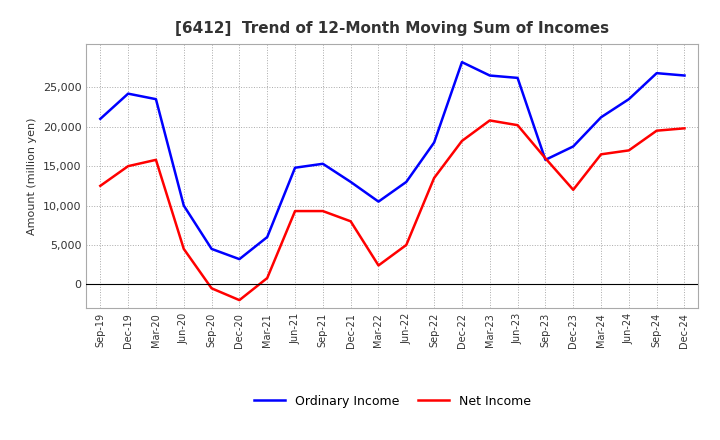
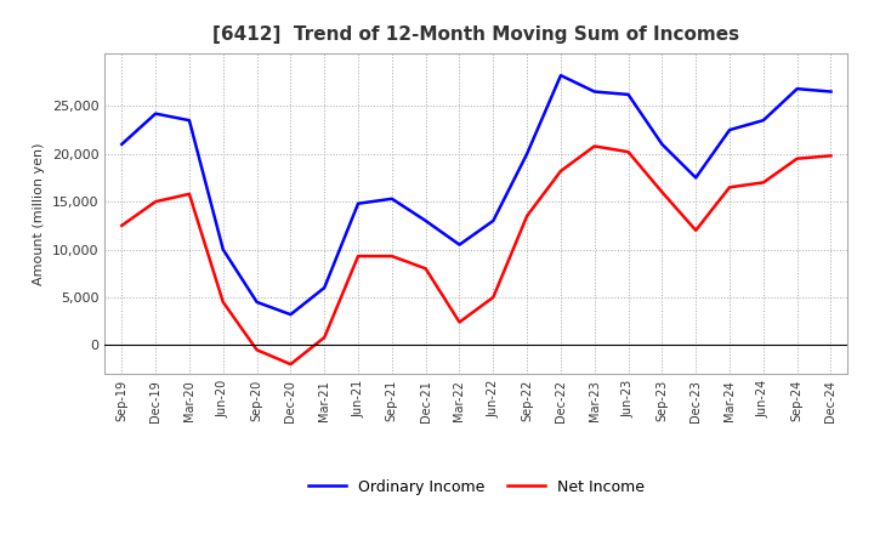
Ordinary Income/Sep-22: 18,000 -> 20,000
Ordinary Income/Sep-23: 15,800 -> 21,000
Ordinary Income/Mar-24: 21,200 -> 22,500
